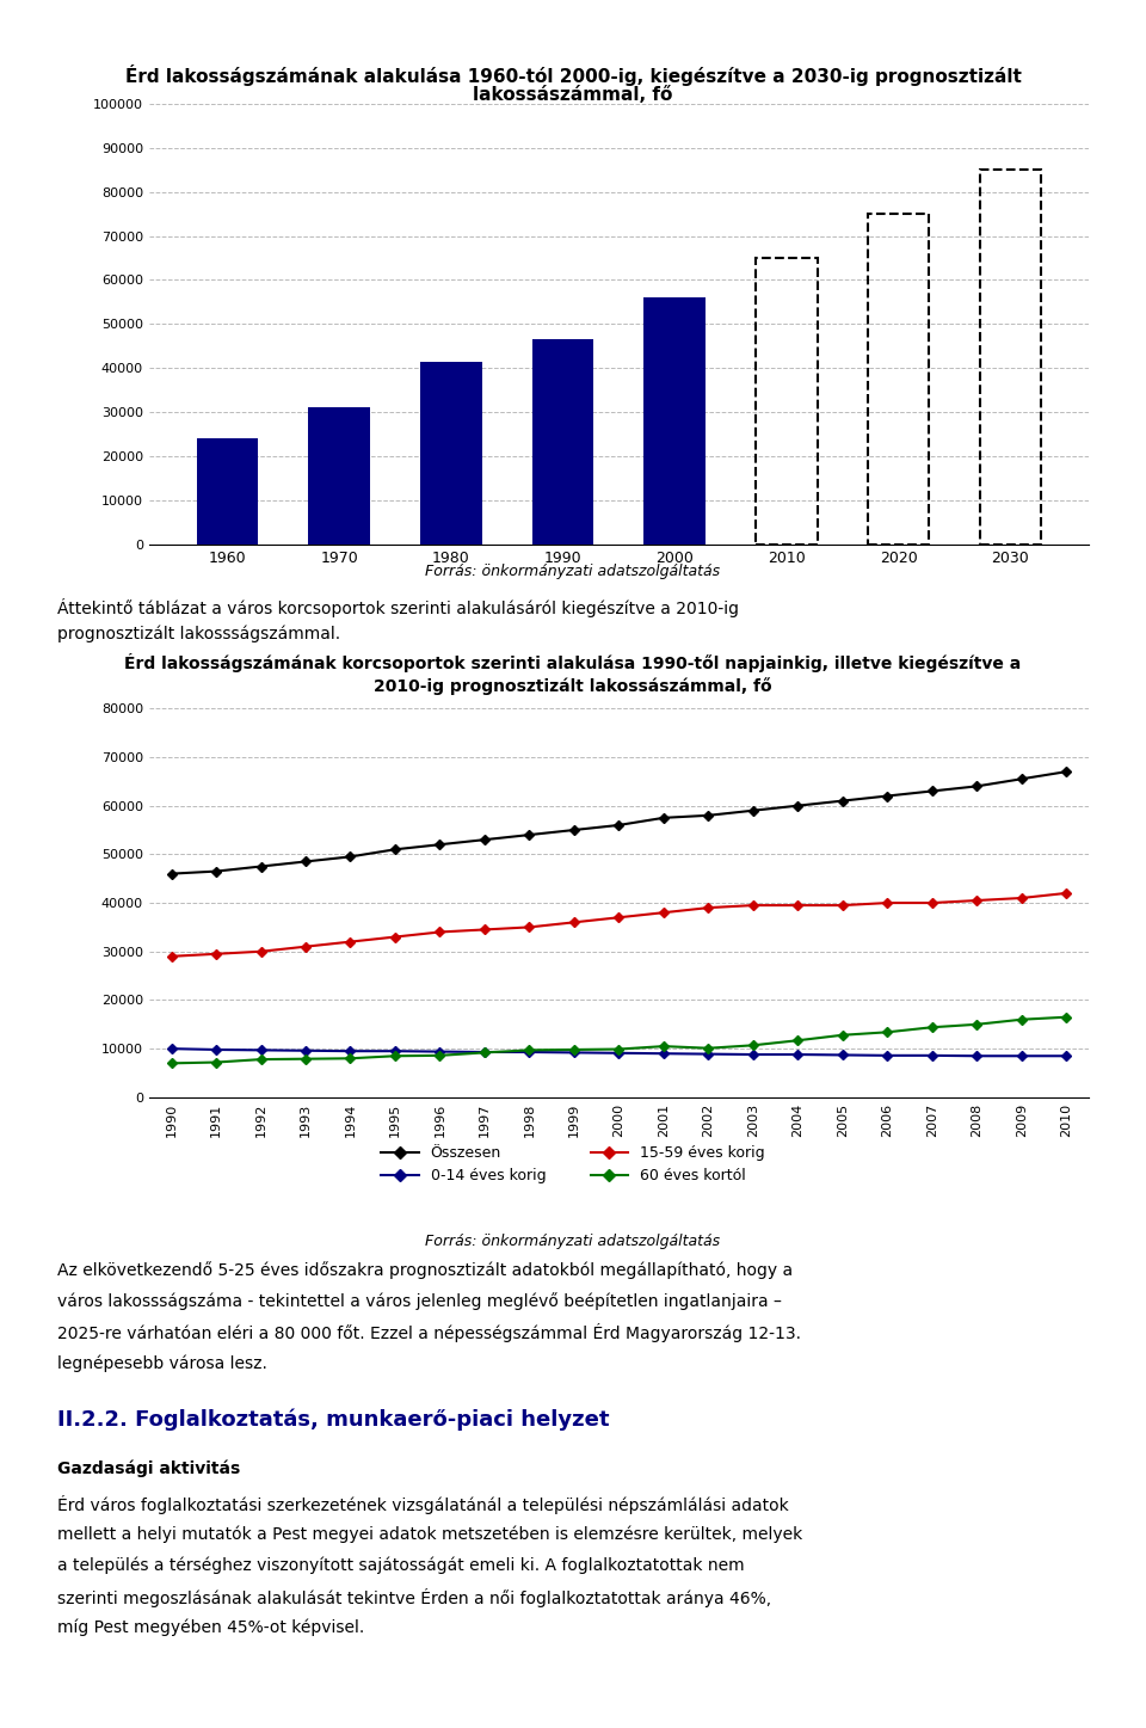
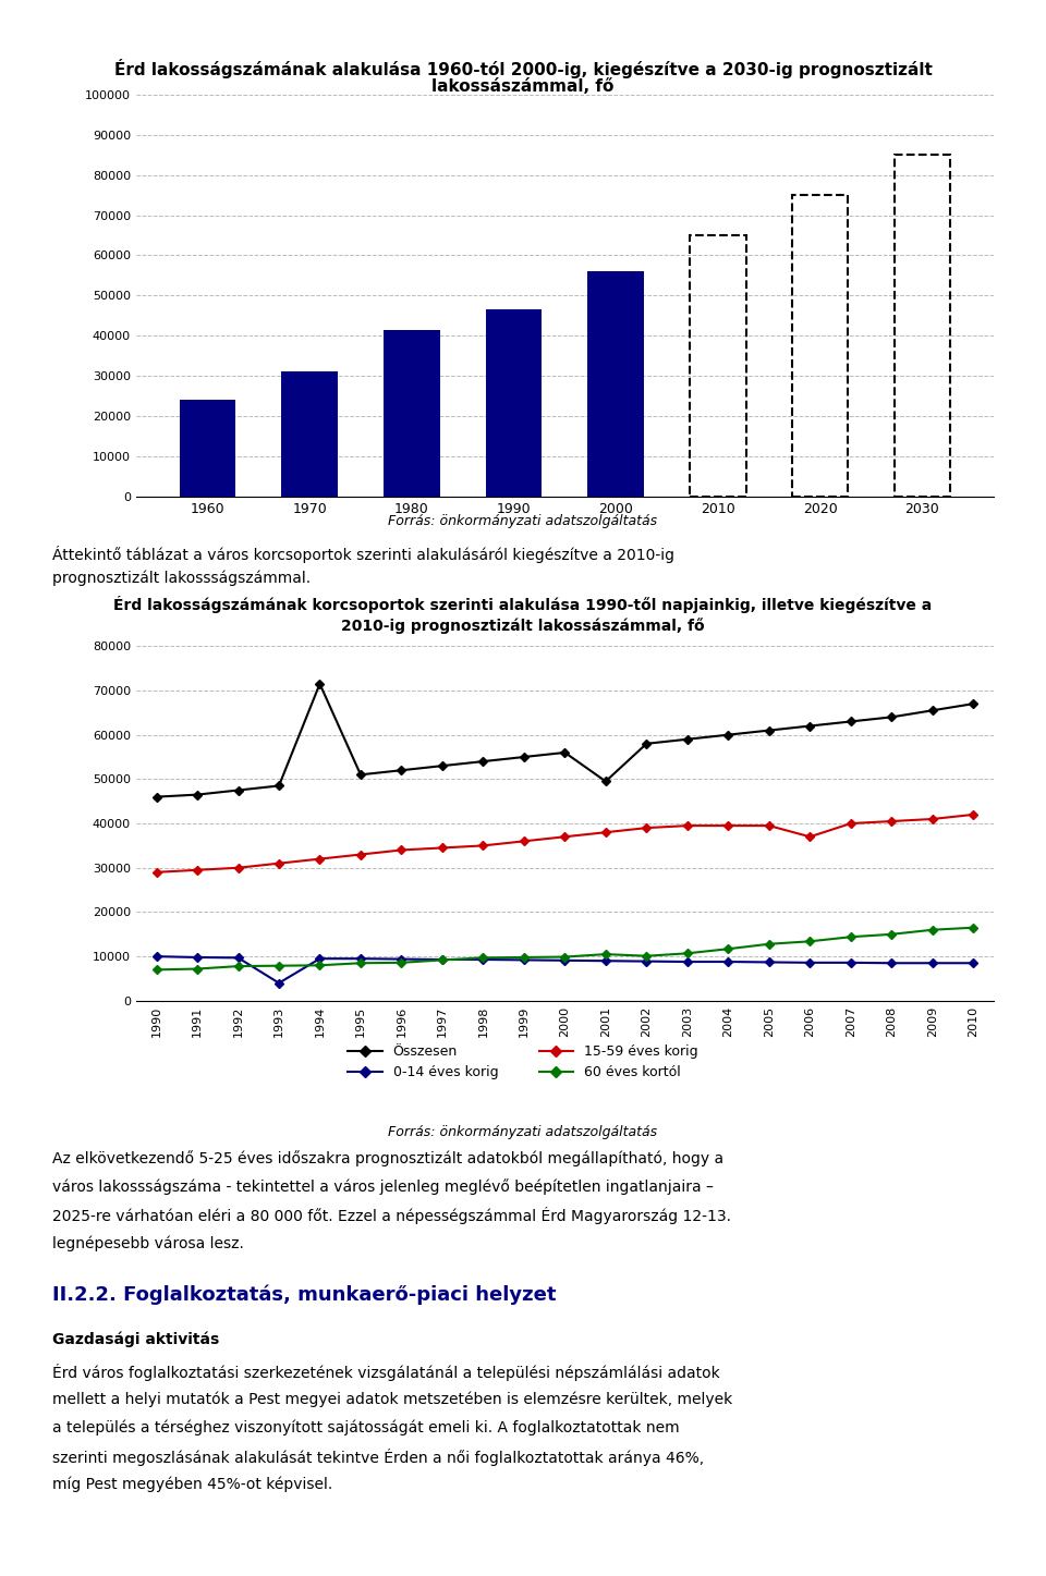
0-14 éves korig/1993: 9600 -> 4000
Összesen/1994: 49500 -> 71500
Összesen/2001: 57500 -> 49500
15-59 éves korig/2006: 40000 -> 37000
